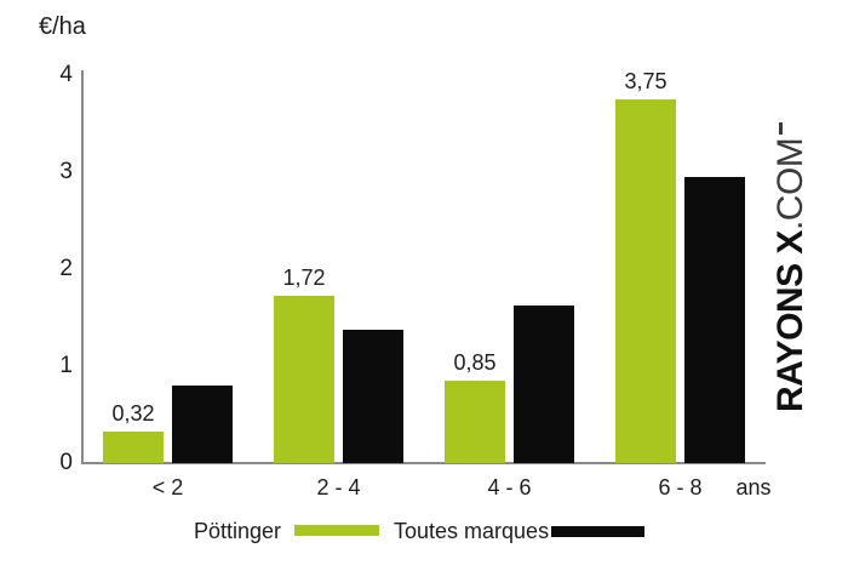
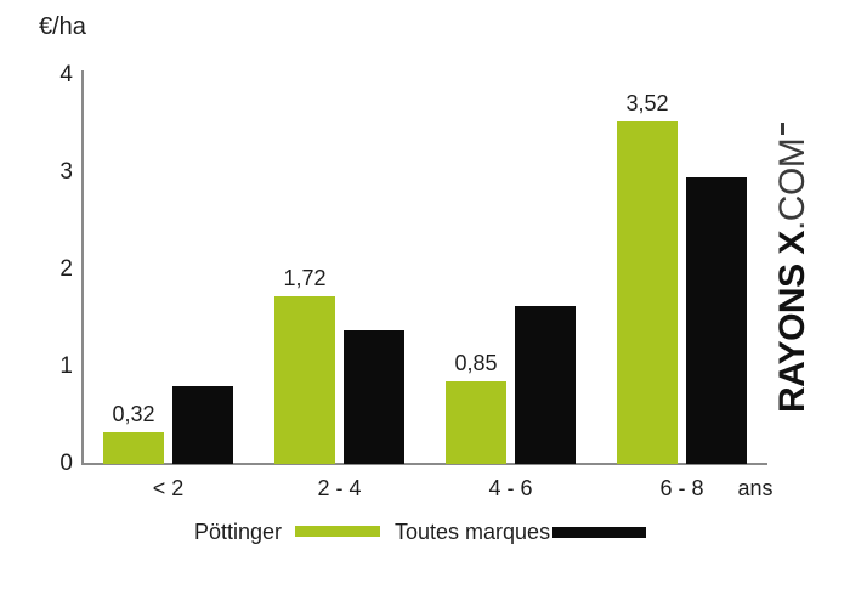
Pöttinger/6 - 8: 3,75 -> 3,52
